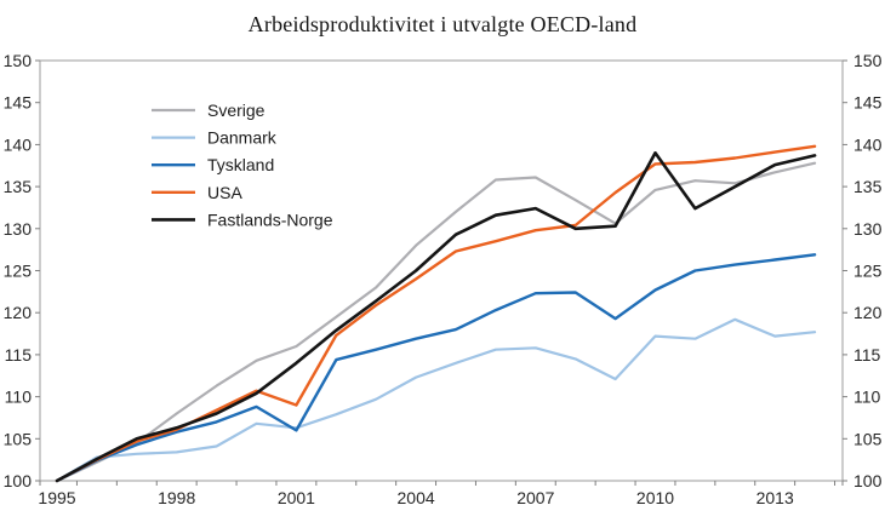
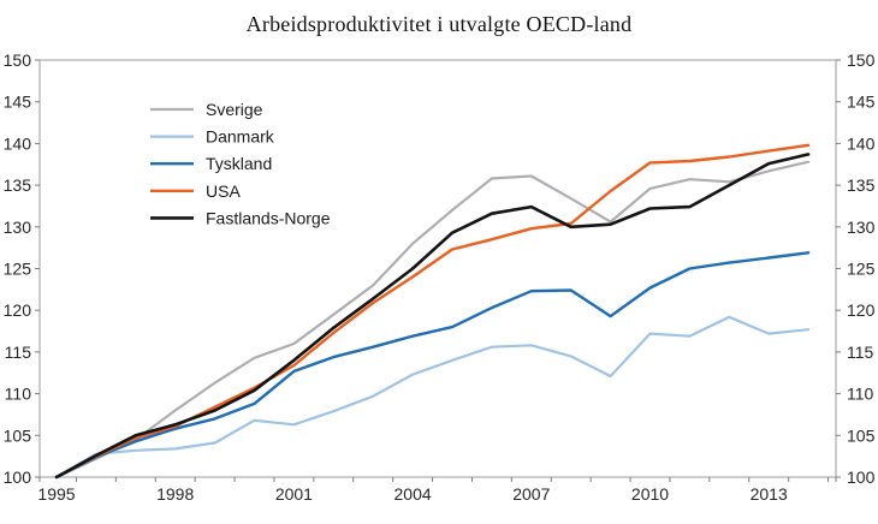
Tyskland/2001: 106 -> 113
USA/2001: 109 -> 113
Fastlands-Norge/2010: 139 -> 132
